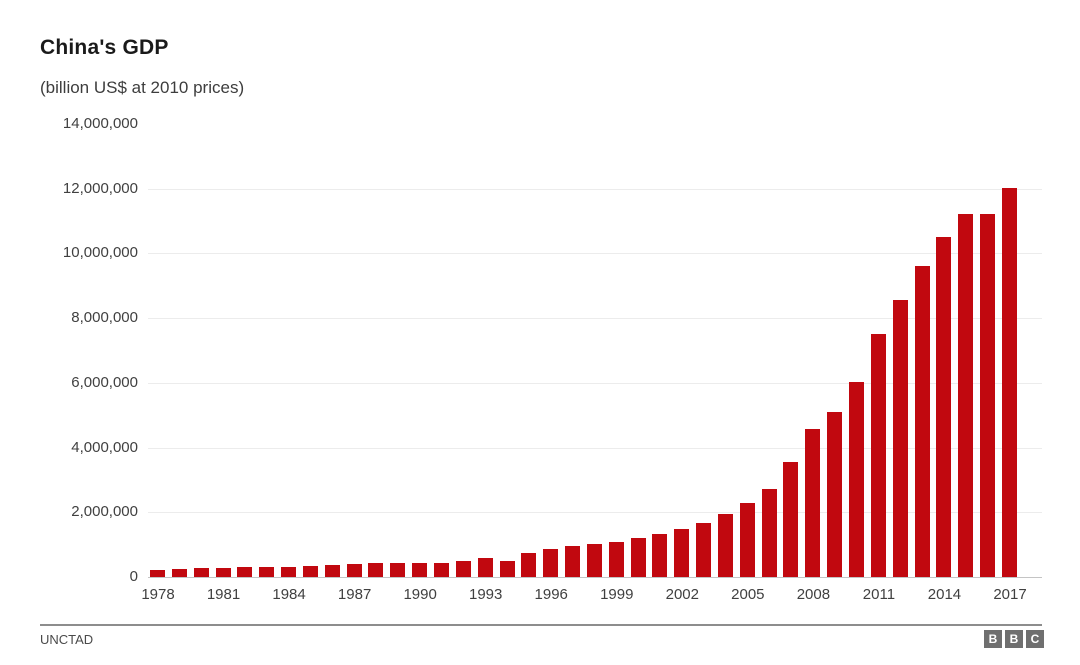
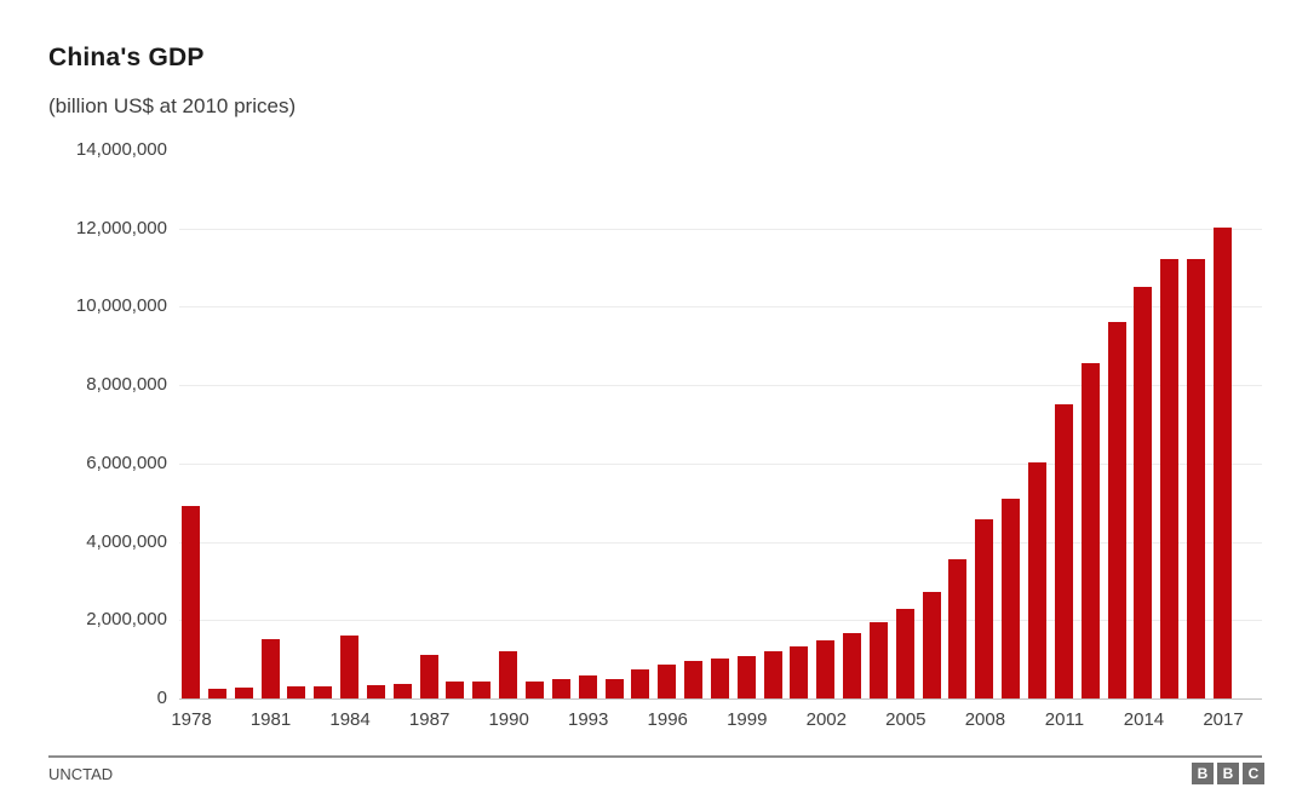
1978: 200000 -> 4900000
1981: 300000 -> 1500000
1984: 300000 -> 1600000
1987: 400000 -> 1100000
1990: 400000 -> 1200000
